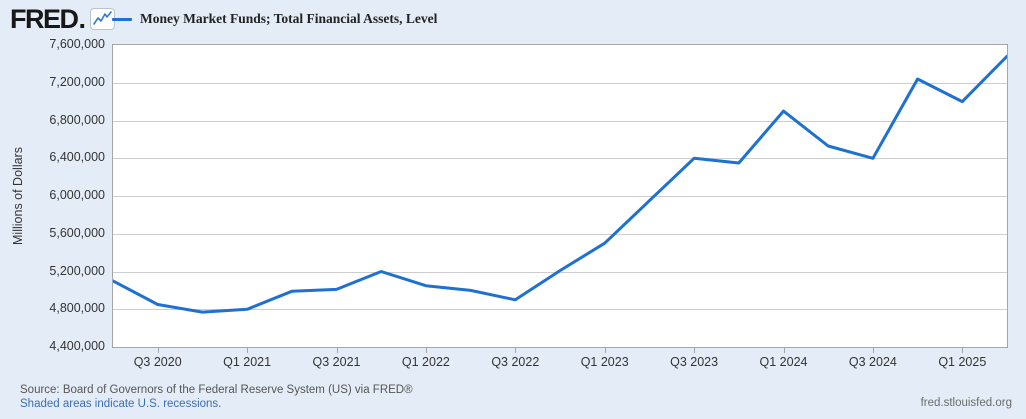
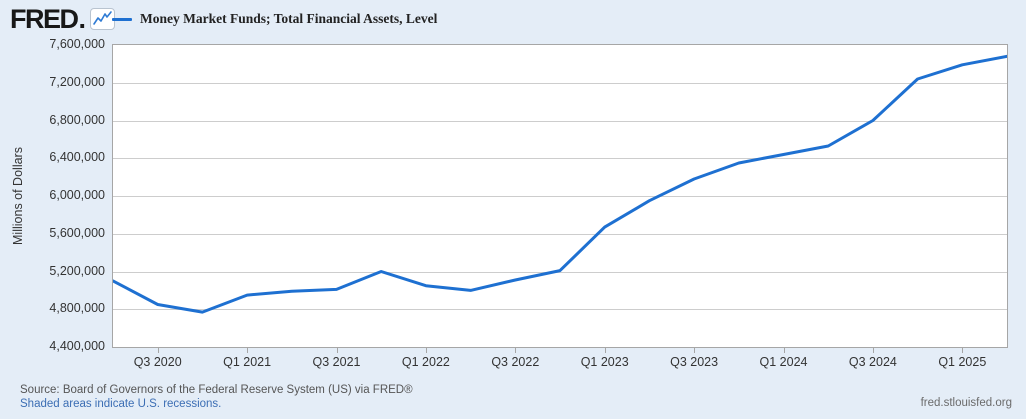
Q1 2021: 4800000 -> 5000000
Q3 2022: 4900000 -> 5100000
Q1 2023: 5500000 -> 5700000
Q3 2023: 6400000 -> 6200000
Q1 2024: 6900000 -> 6400000
Q3 2024: 6400000 -> 6800000
Q1 2025: 7000000 -> 7400000
